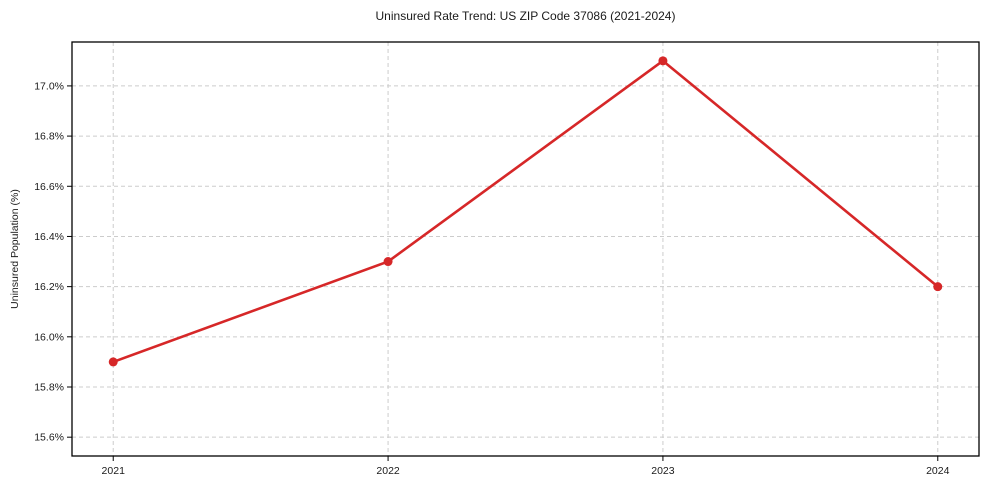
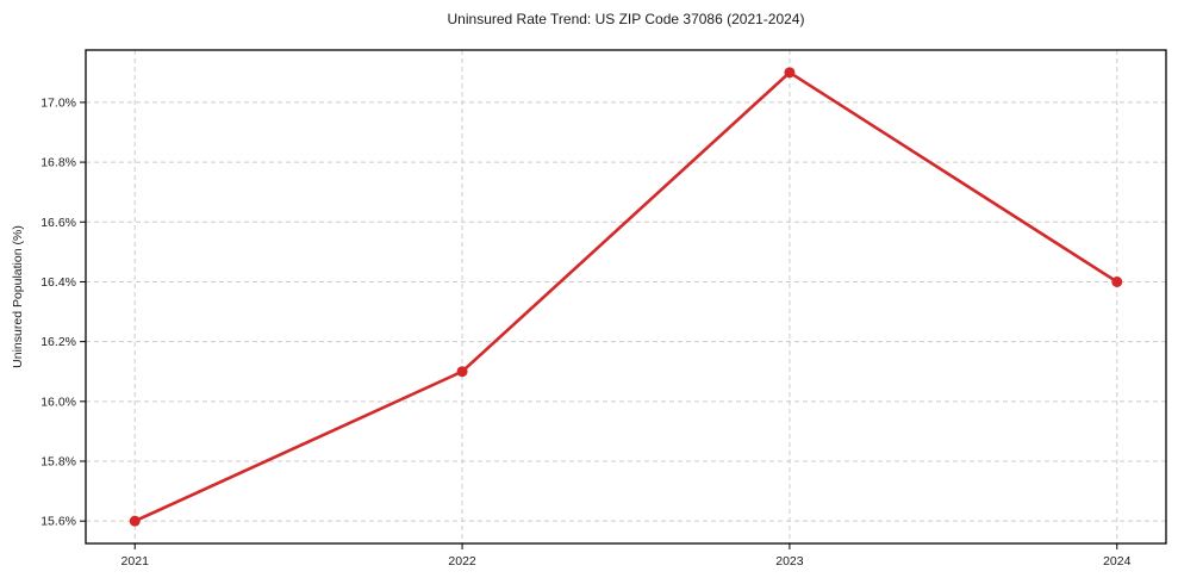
2021: 15.9% -> 15.6%
2022: 16.3% -> 16.1%
2024: 16.2% -> 16.4%
